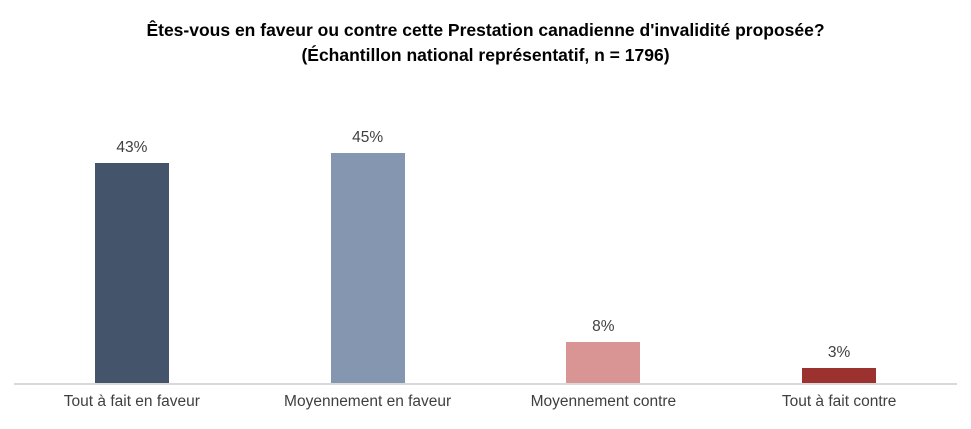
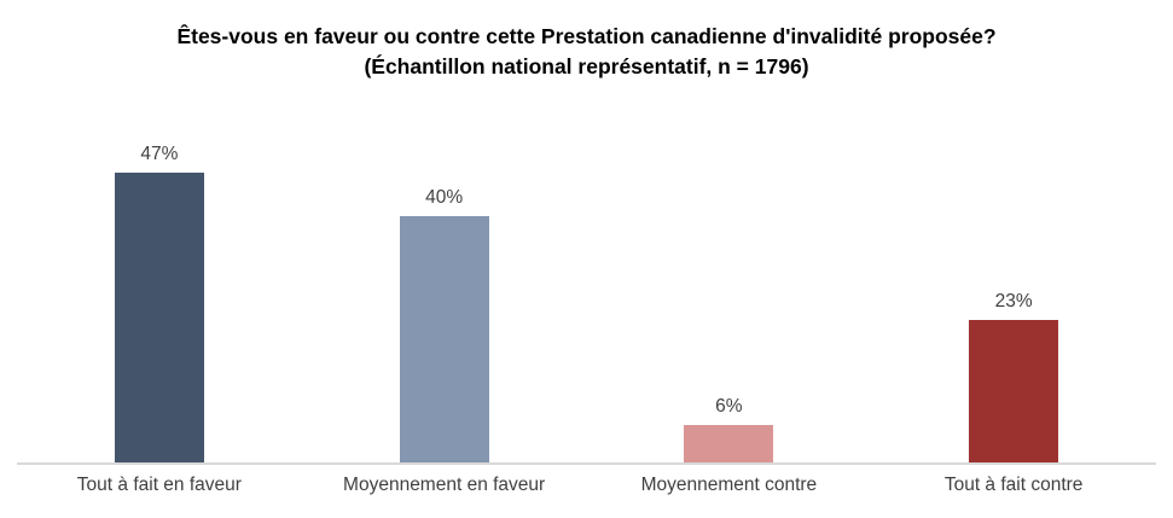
Tout à fait en faveur: 43% -> 47%
Moyennement en faveur: 45% -> 40%
Moyennement contre: 8% -> 6%
Tout à fait contre: 3% -> 23%
